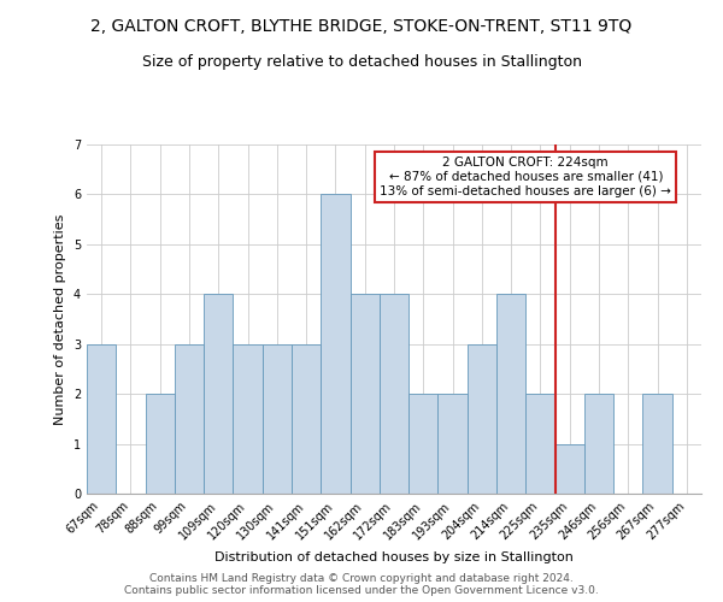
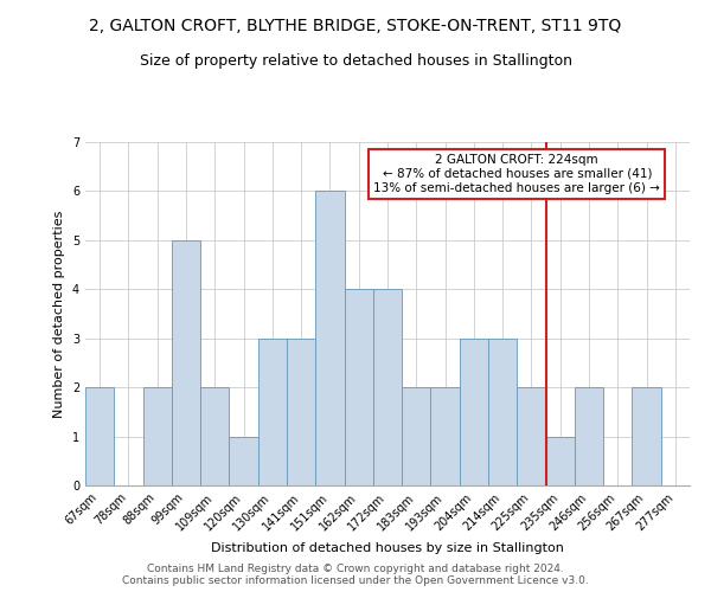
67sqm: 3 -> 2
99sqm: 3 -> 5
109sqm: 4 -> 2
120sqm: 3 -> 1
214sqm: 4 -> 3
